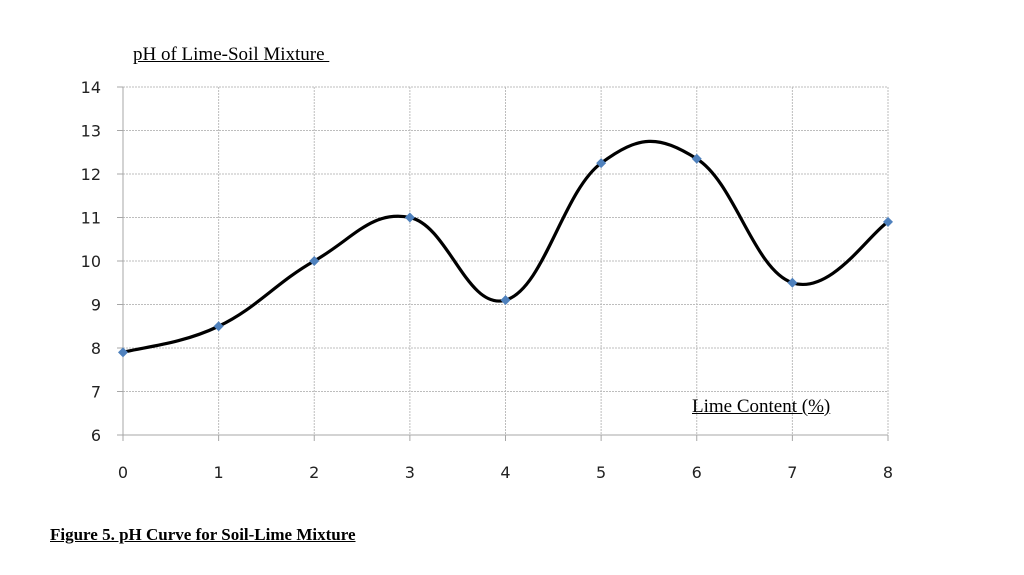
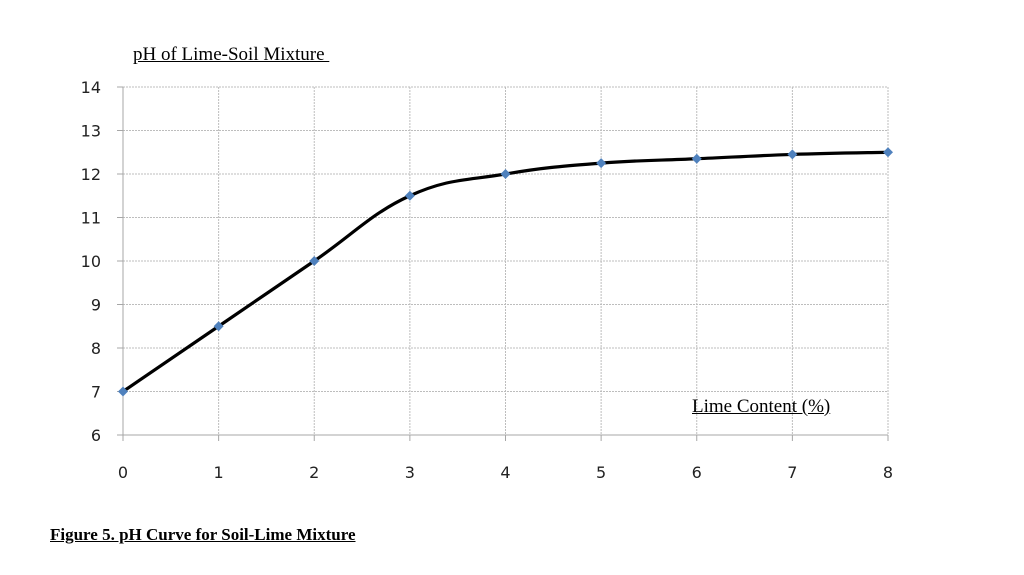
0: 7.9 -> 7.0
3: 11.0 -> 11.5
4: 9.1 -> 12.0
7: 9.5 -> 12.4
8: 10.9 -> 12.5
